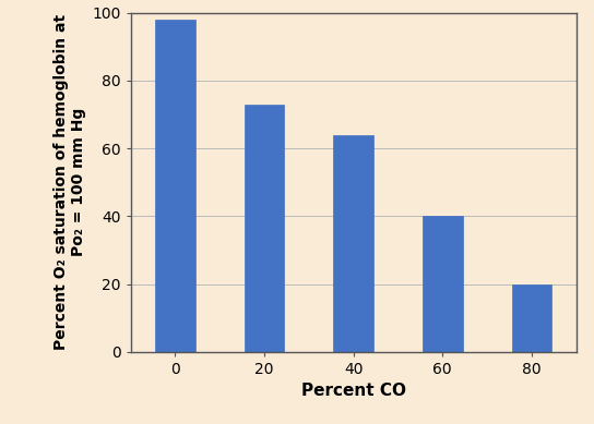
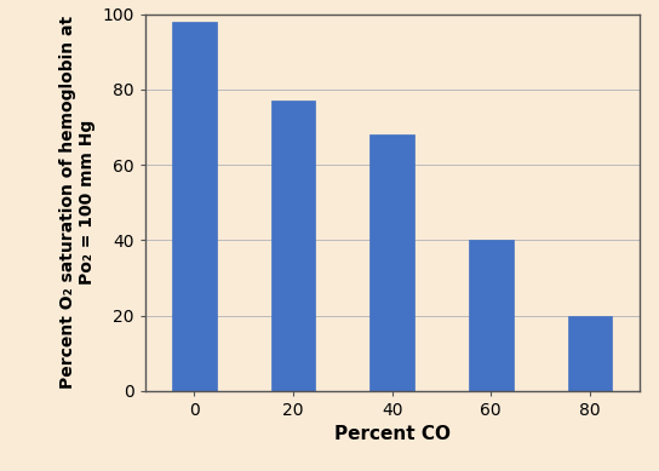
20: 73 -> 77
40: 64 -> 68
